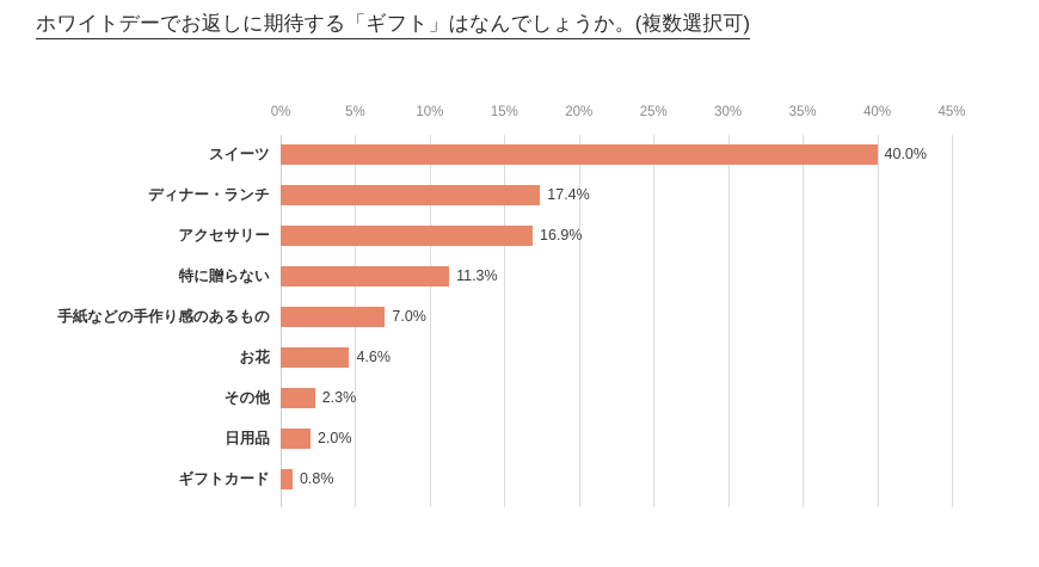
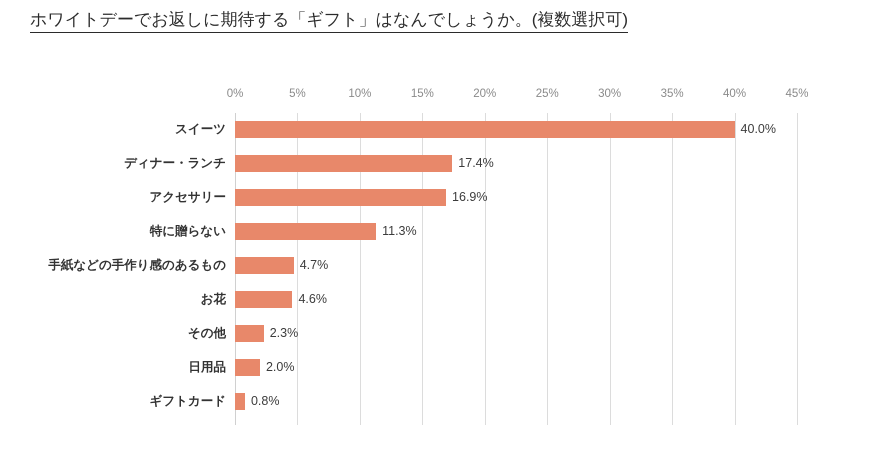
手紙などの手作り感のあるもの: 7.0% -> 4.7%
